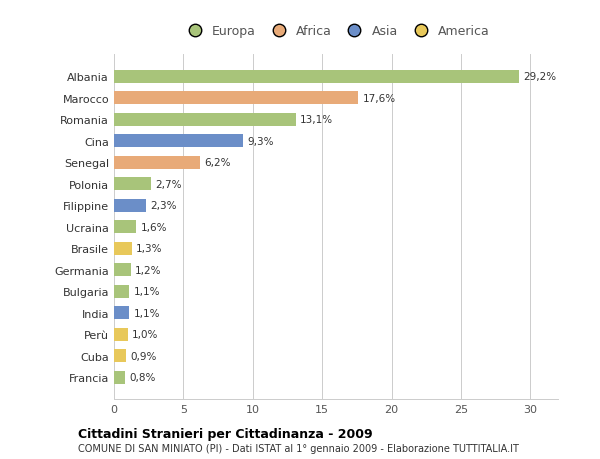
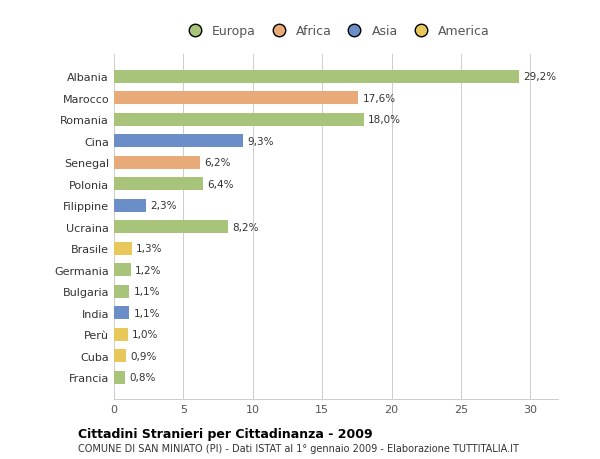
Romania: 13,1% -> 18,0%
Polonia: 2,7% -> 6,4%
Ucraina: 1,6% -> 8,2%
